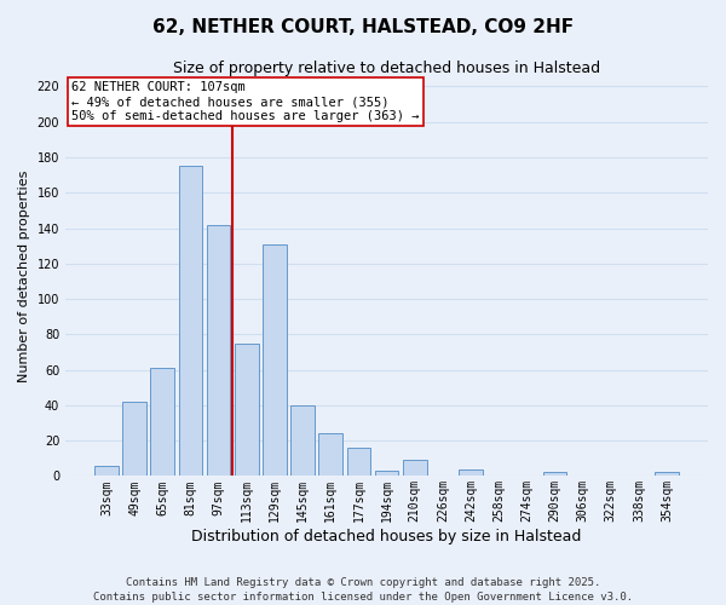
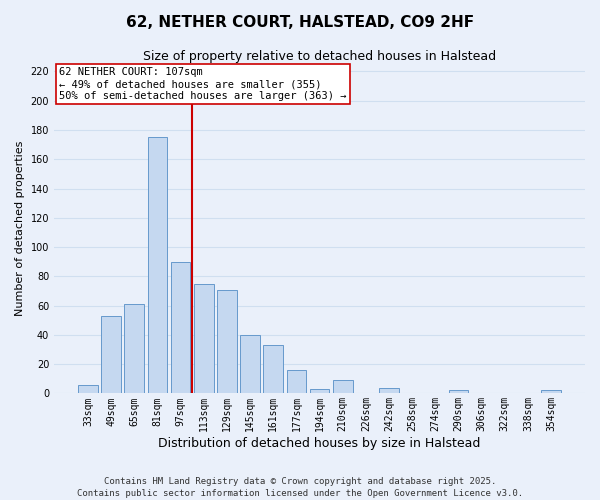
49sqm: 42 -> 53
97sqm: 142 -> 90
129sqm: 131 -> 71
161sqm: 24 -> 33
